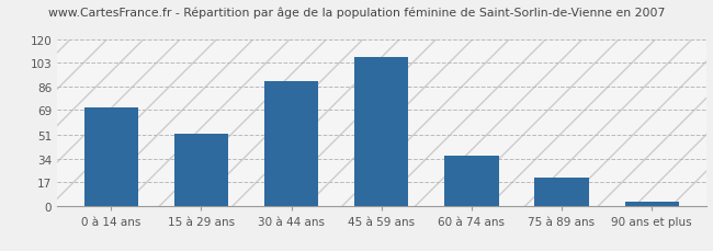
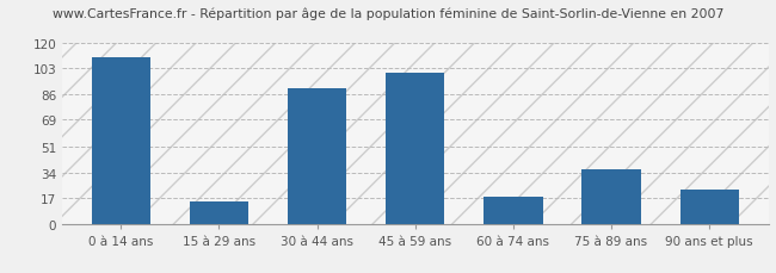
0 à 14 ans: 71 -> 110
15 à 29 ans: 52 -> 15
45 à 59 ans: 107 -> 100
60 à 74 ans: 36 -> 18
75 à 89 ans: 20 -> 36
90 ans et plus: 3 -> 23
